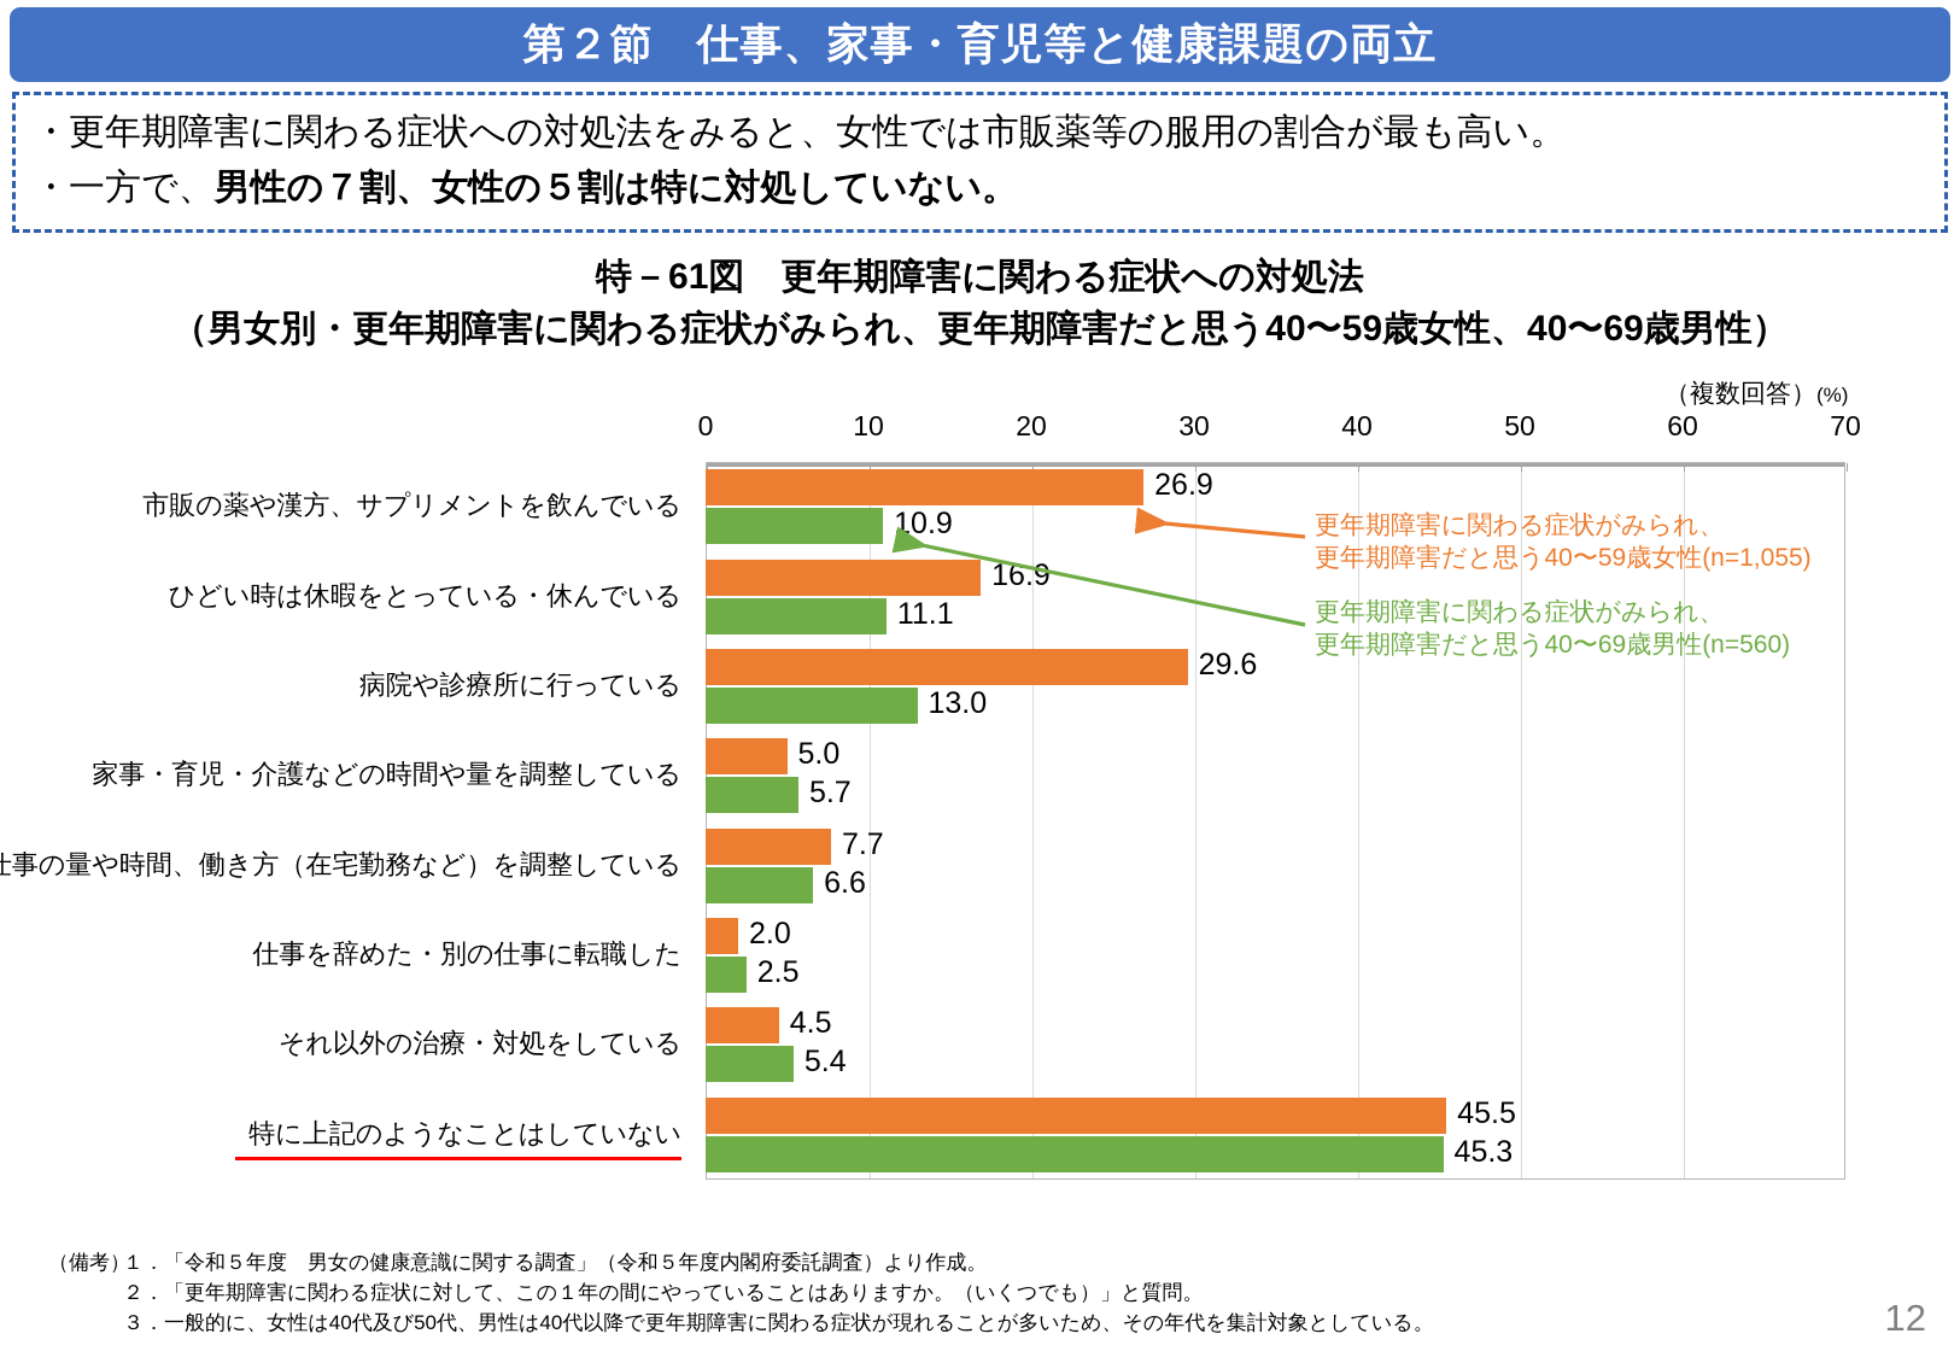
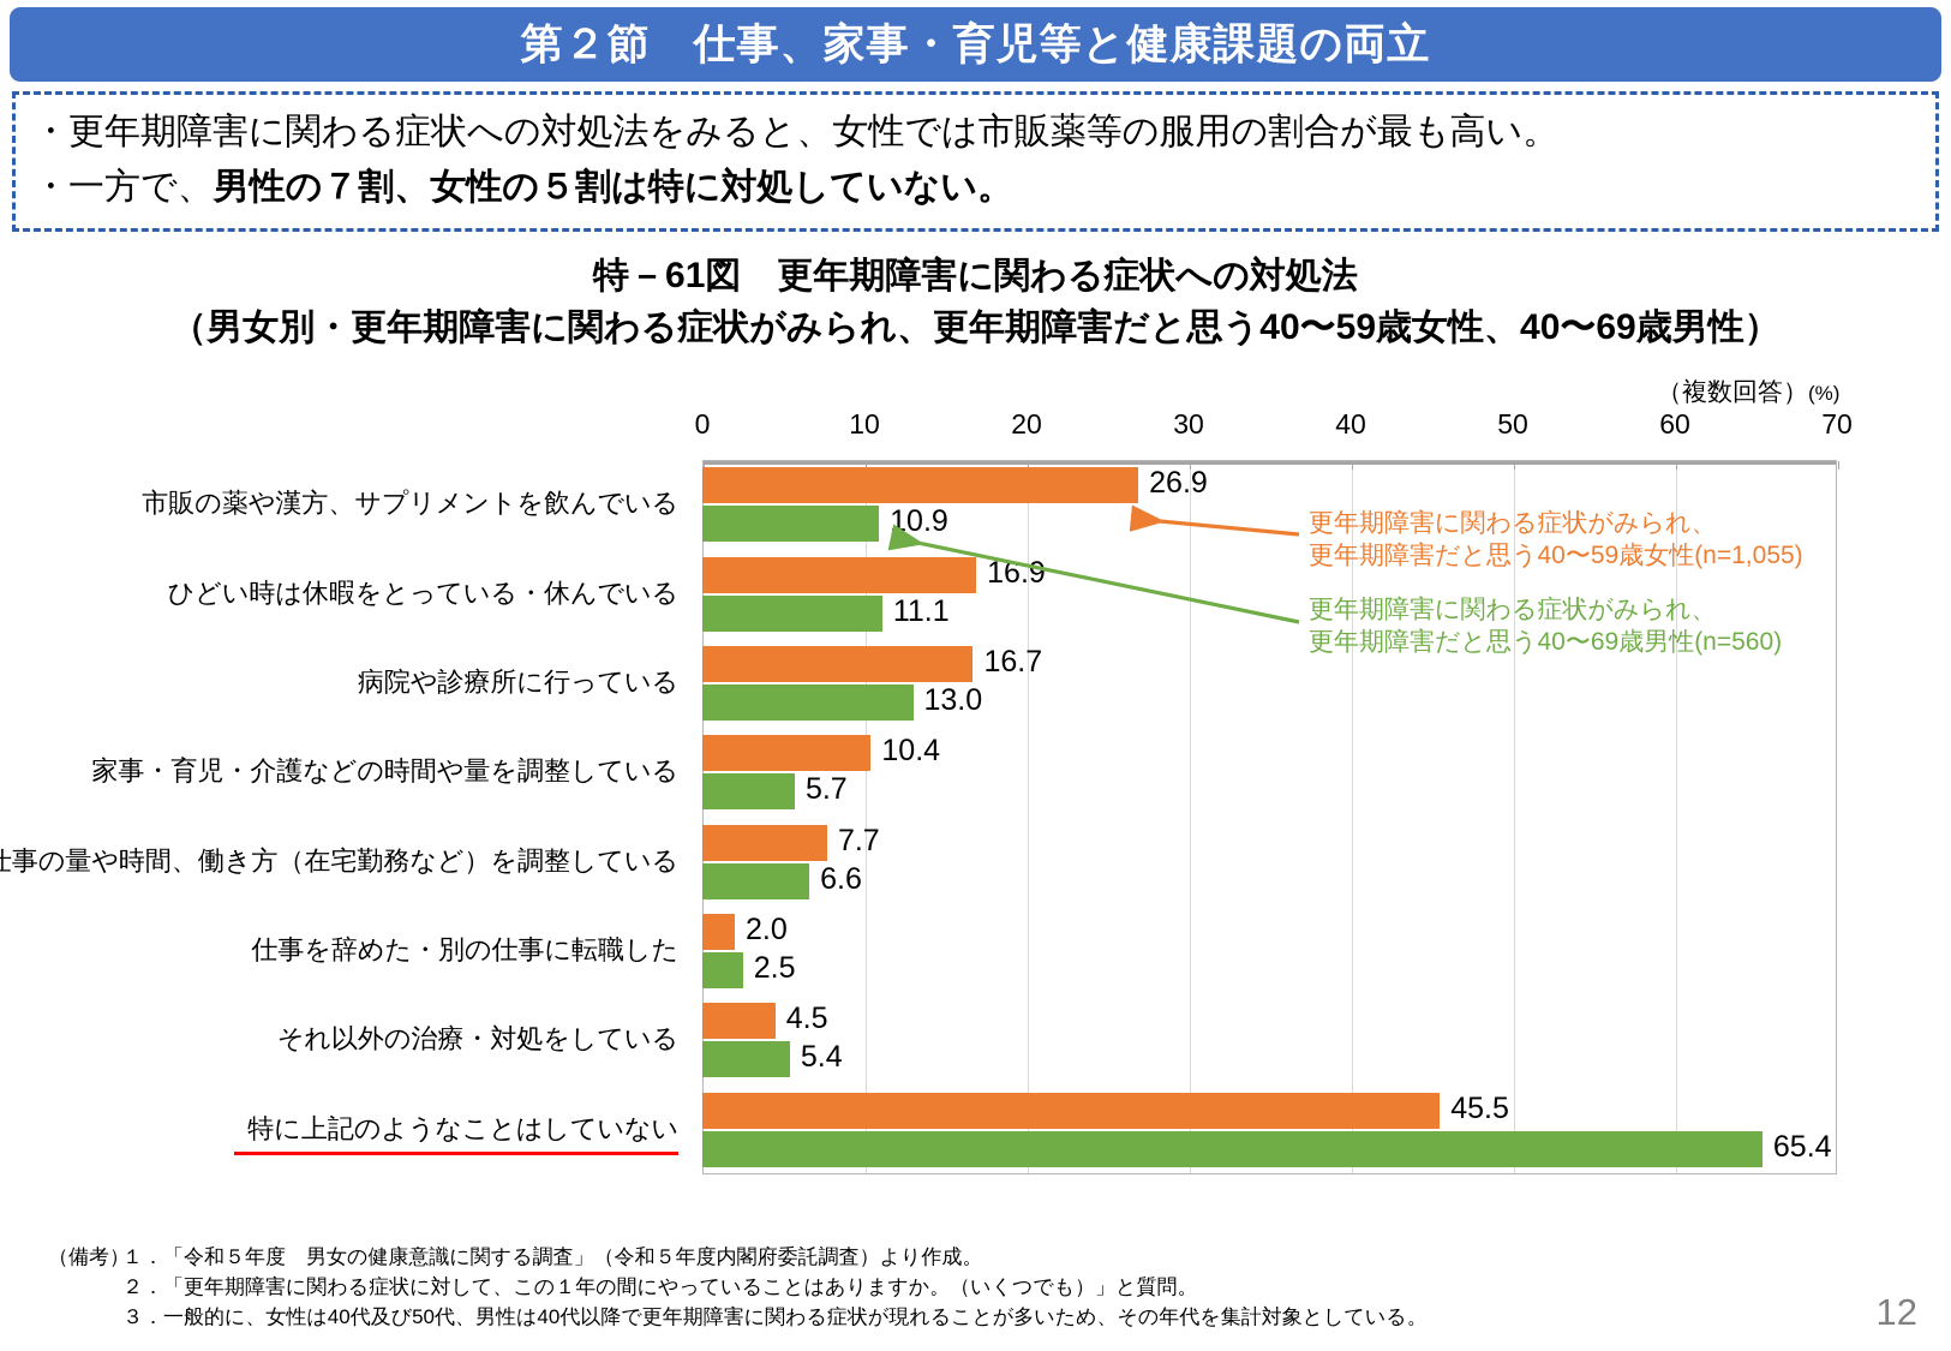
更年期障害に関わる症状がみられ、更年期障害だと思う40〜59歳女性(n=1,055)/病院や診療所に行っている: 29.6 -> 16.7
更年期障害に関わる症状がみられ、更年期障害だと思う40〜59歳女性(n=1,055)/家事・育児・介護などの時間や量を調整している: 5.0 -> 10.4
更年期障害に関わる症状がみられ、更年期障害だと思う40〜69歳男性(n=560)/特に上記のようなことはしていない: 45.3 -> 65.4
